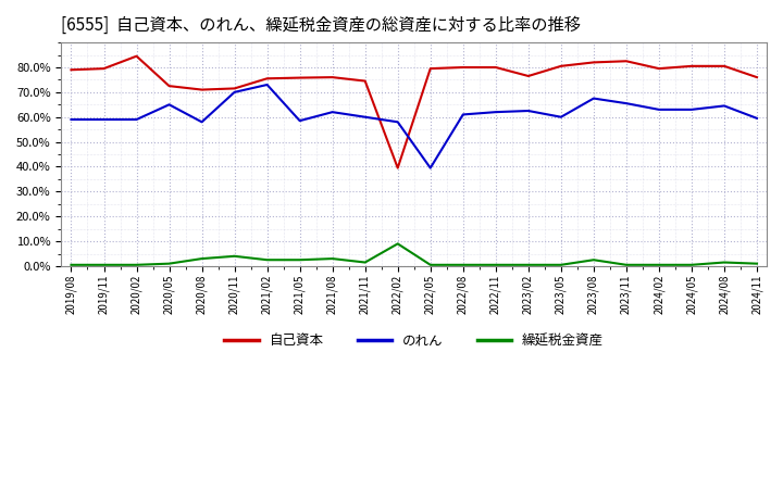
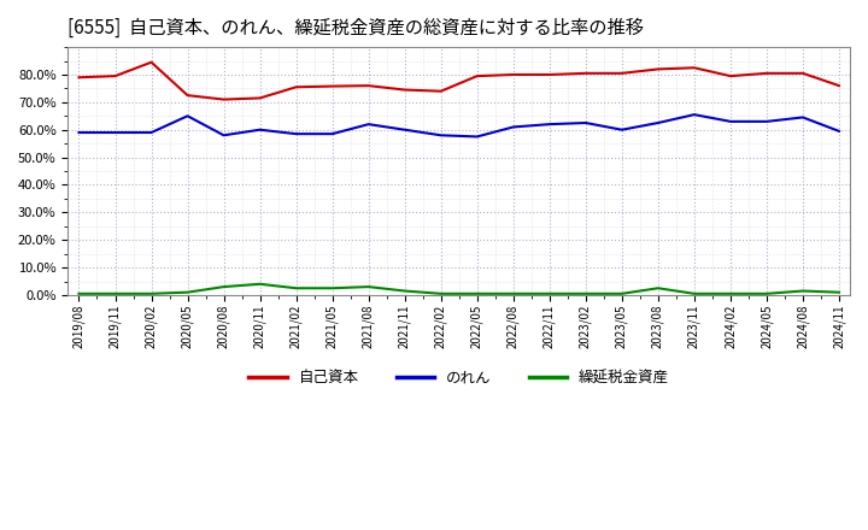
のれん/2020/11: 70.0% -> 60.0%
のれん/2021/02: 73.0% -> 58.5%
自己資本/2022/02: 39.5% -> 74.0%
繰延税金資産/2022/02: 9.0% -> 0.5%
のれん/2022/05: 39.5% -> 57.5%
自己資本/2023/02: 76.5% -> 80.5%
のれん/2023/08: 67.5% -> 62.5%
